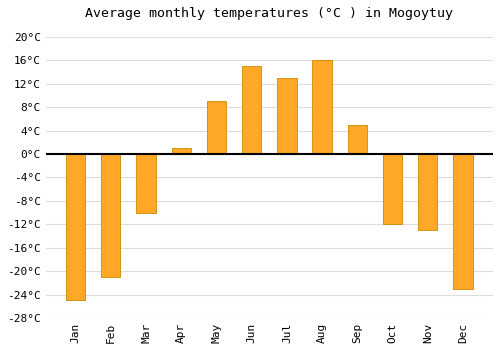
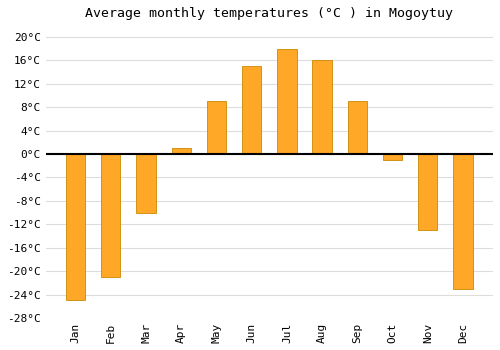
Jul: 13°C -> 18°C
Sep: 5°C -> 9°C
Oct: -12°C -> -1°C
